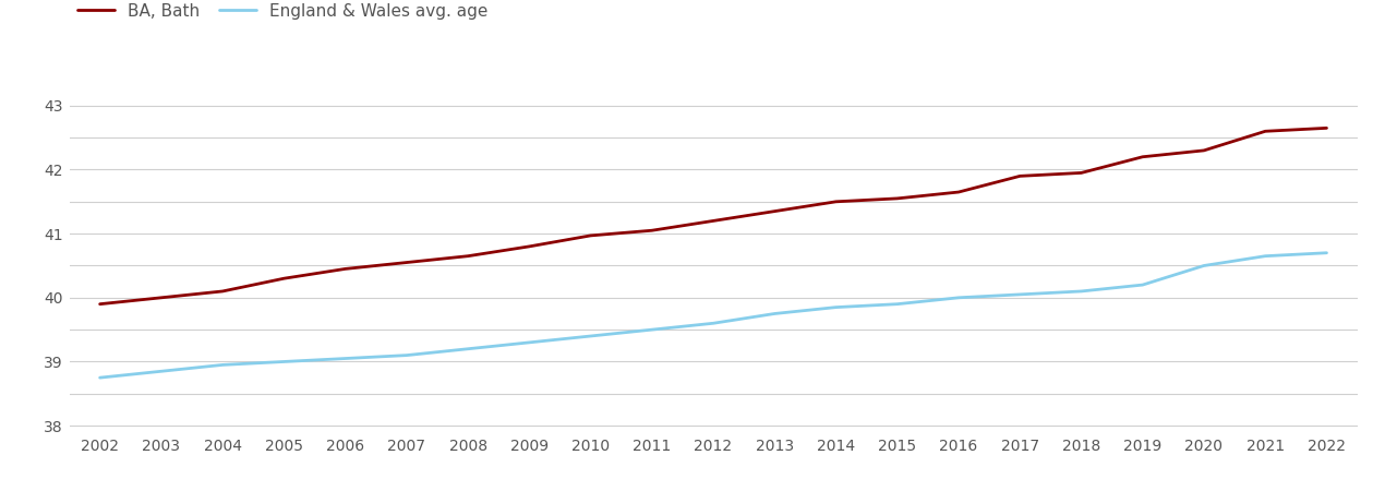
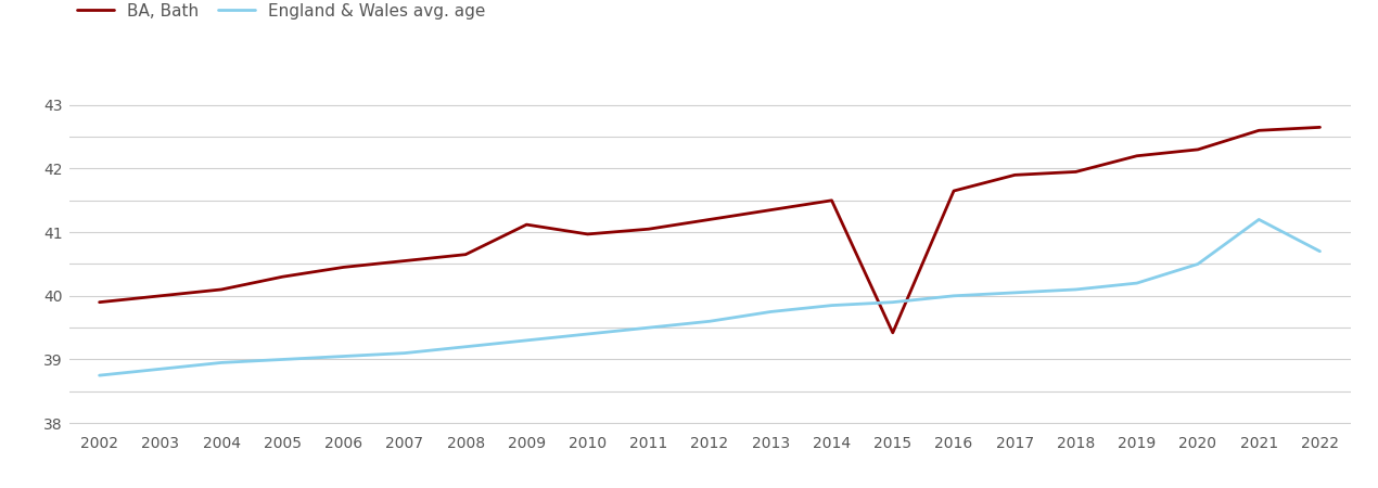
BA, Bath/2009: 40.80 -> 41.12
BA, Bath/2015: 41.55 -> 39.42
England & Wales avg. age/2021: 40.65 -> 41.20
